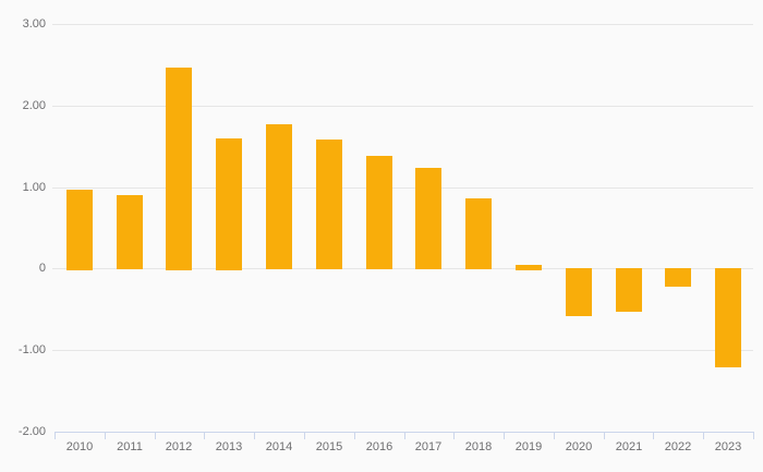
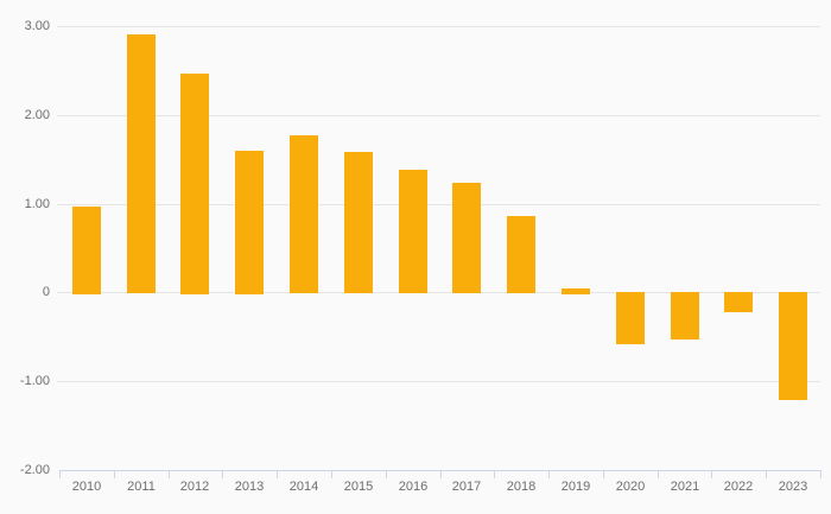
2011: 0.9 -> 2.9
